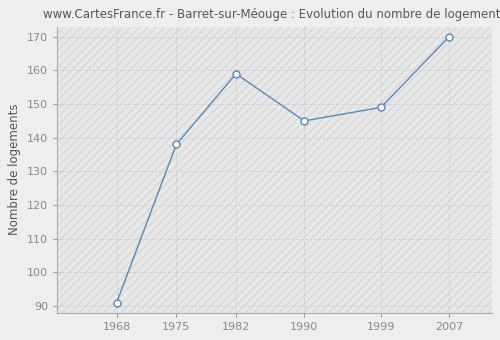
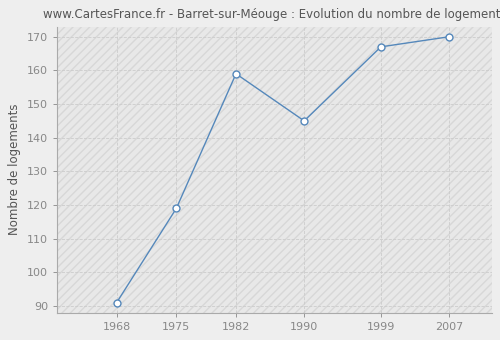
1975: 138 -> 119
1999: 149 -> 167
